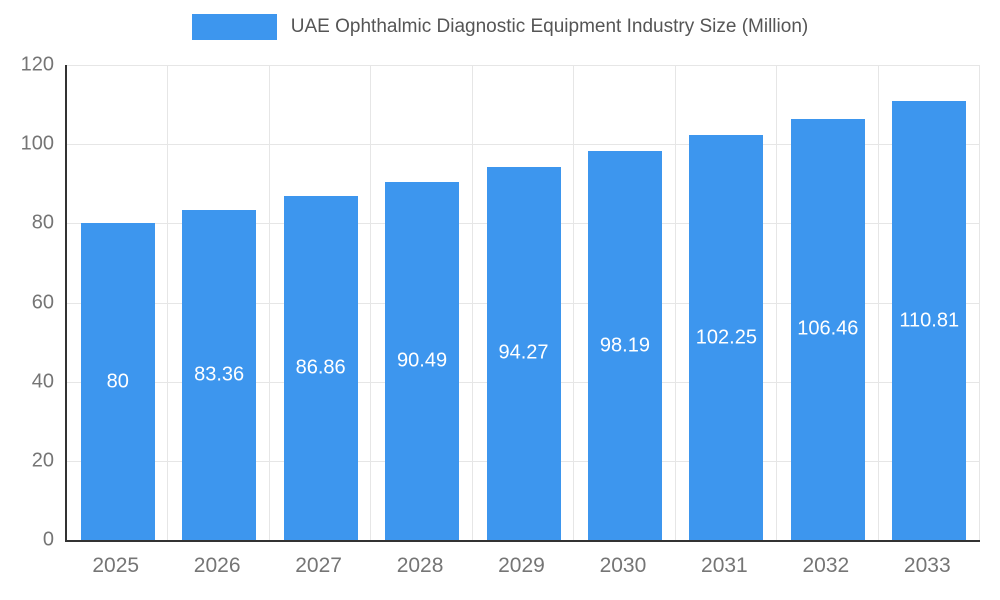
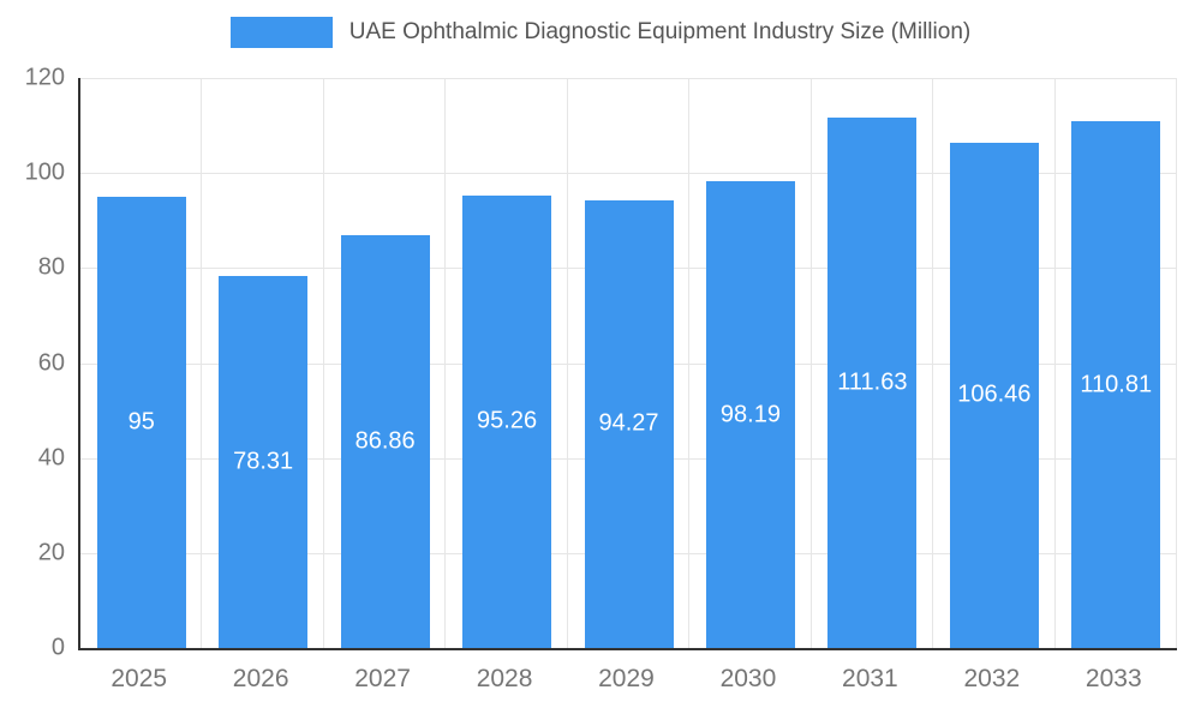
2025: 80 -> 95
2026: 83.36 -> 78.31
2028: 90.49 -> 95.26
2031: 102.25 -> 111.63
